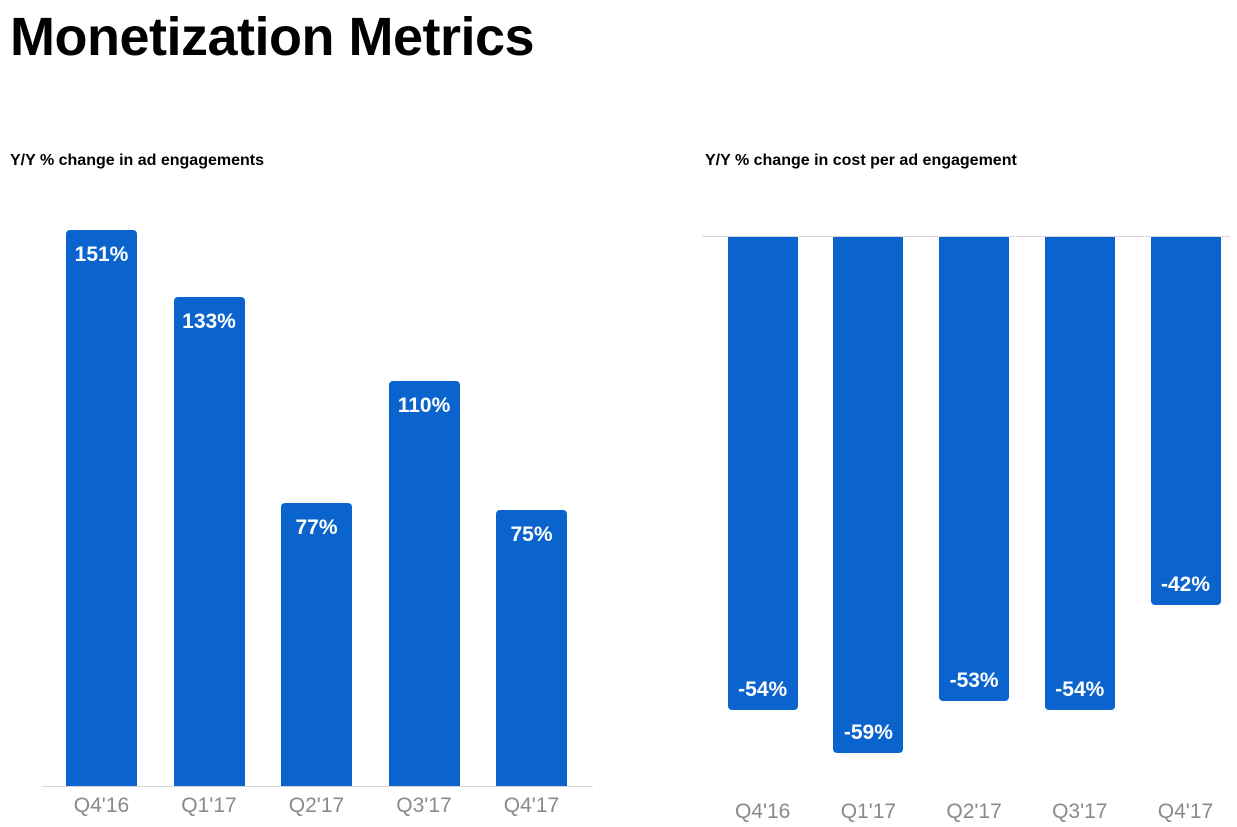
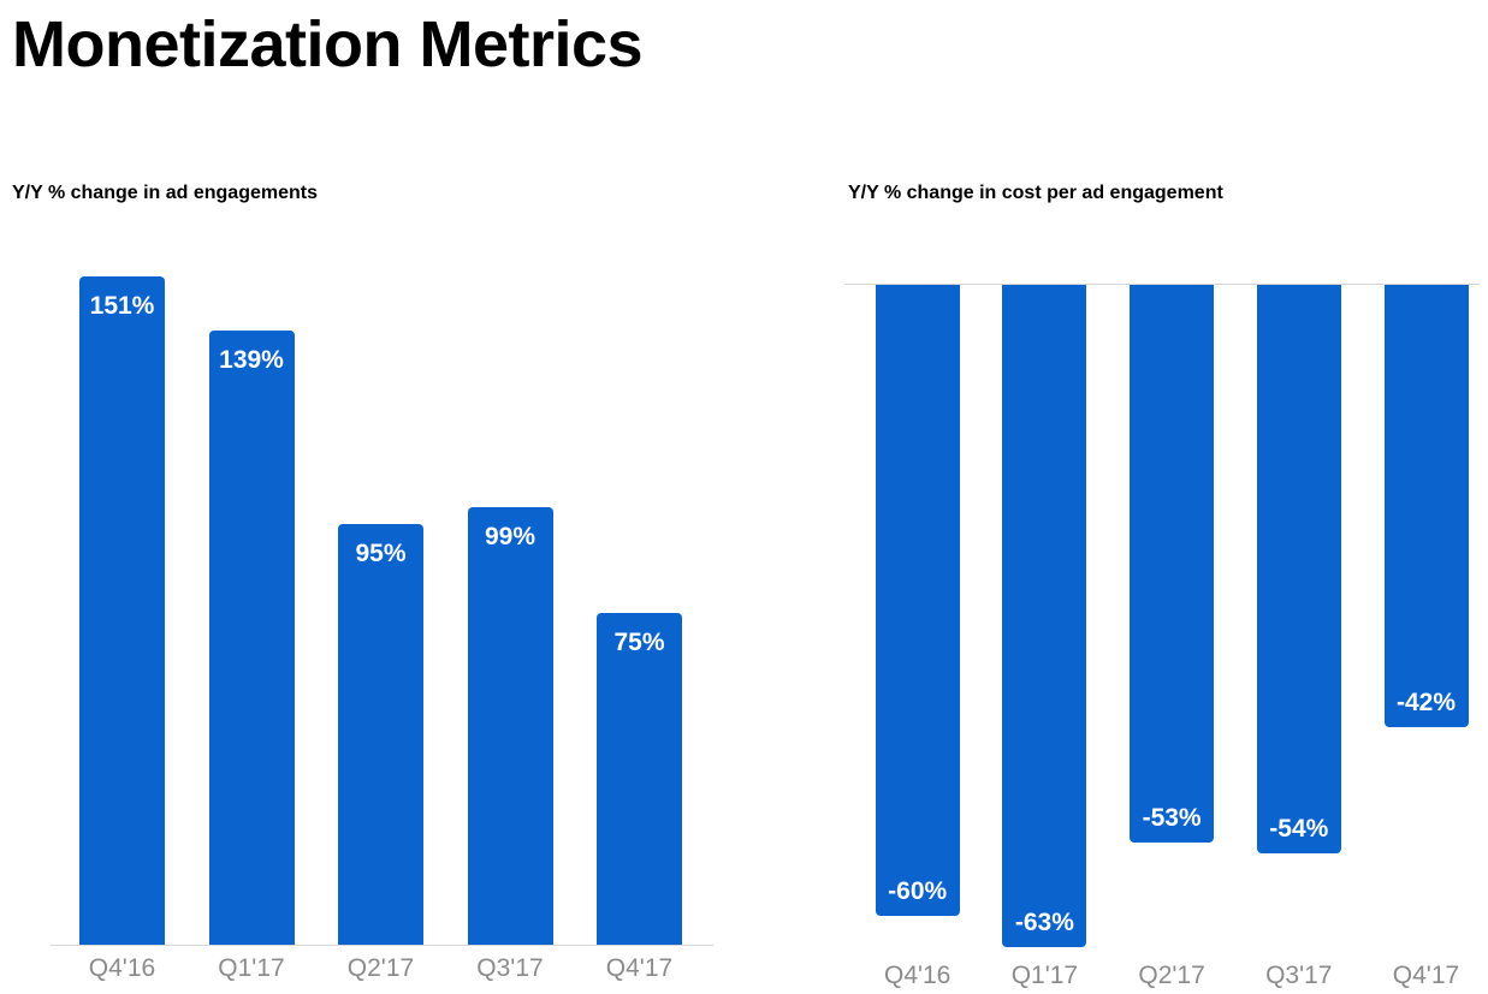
Y/Y % change in ad engagements/Q1'17: 133% -> 139%
Y/Y % change in ad engagements/Q2'17: 77% -> 95%
Y/Y % change in ad engagements/Q3'17: 110% -> 99%
Y/Y % change in cost per ad engagement/Q4'16: -54% -> -60%
Y/Y % change in cost per ad engagement/Q1'17: -59% -> -63%
